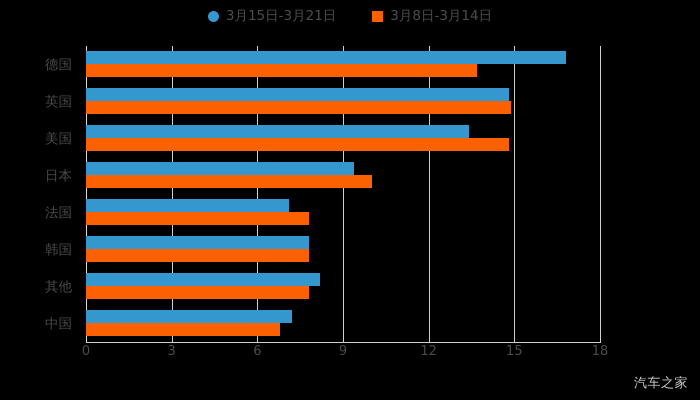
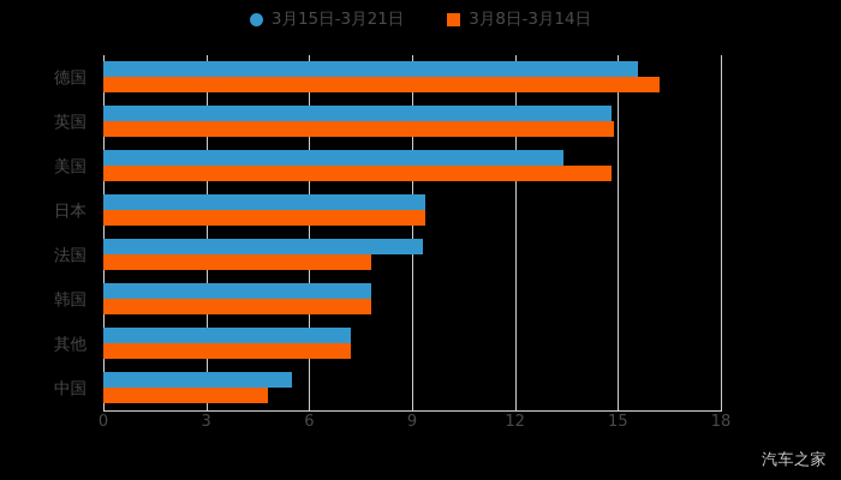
3月15日-3月21日/德国: 16.8 -> 15.6
3月8日-3月14日/德国: 13.7 -> 16.2
3月8日-3月14日/日本: 10.0 -> 9.4
3月15日-3月21日/法国: 7.1 -> 9.3
3月15日-3月21日/其他: 8.2 -> 7.2
3月8日-3月14日/其他: 7.8 -> 7.2
3月15日-3月21日/中国: 7.2 -> 5.5
3月8日-3月14日/中国: 6.8 -> 4.8
